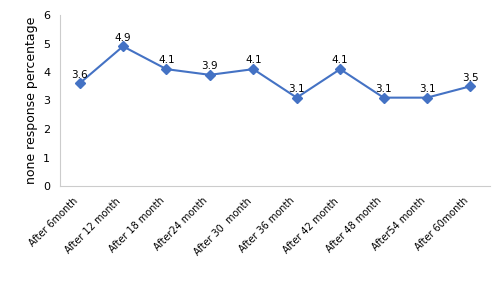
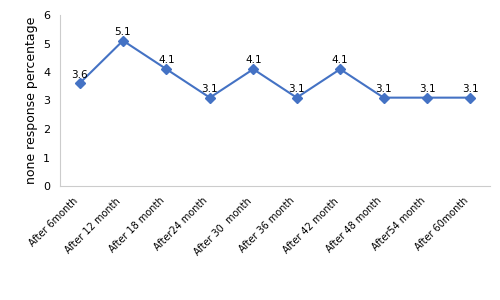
After 12 month: 4.9 -> 5.1
After24 month: 3.9 -> 3.1
After 60month: 3.5 -> 3.1
